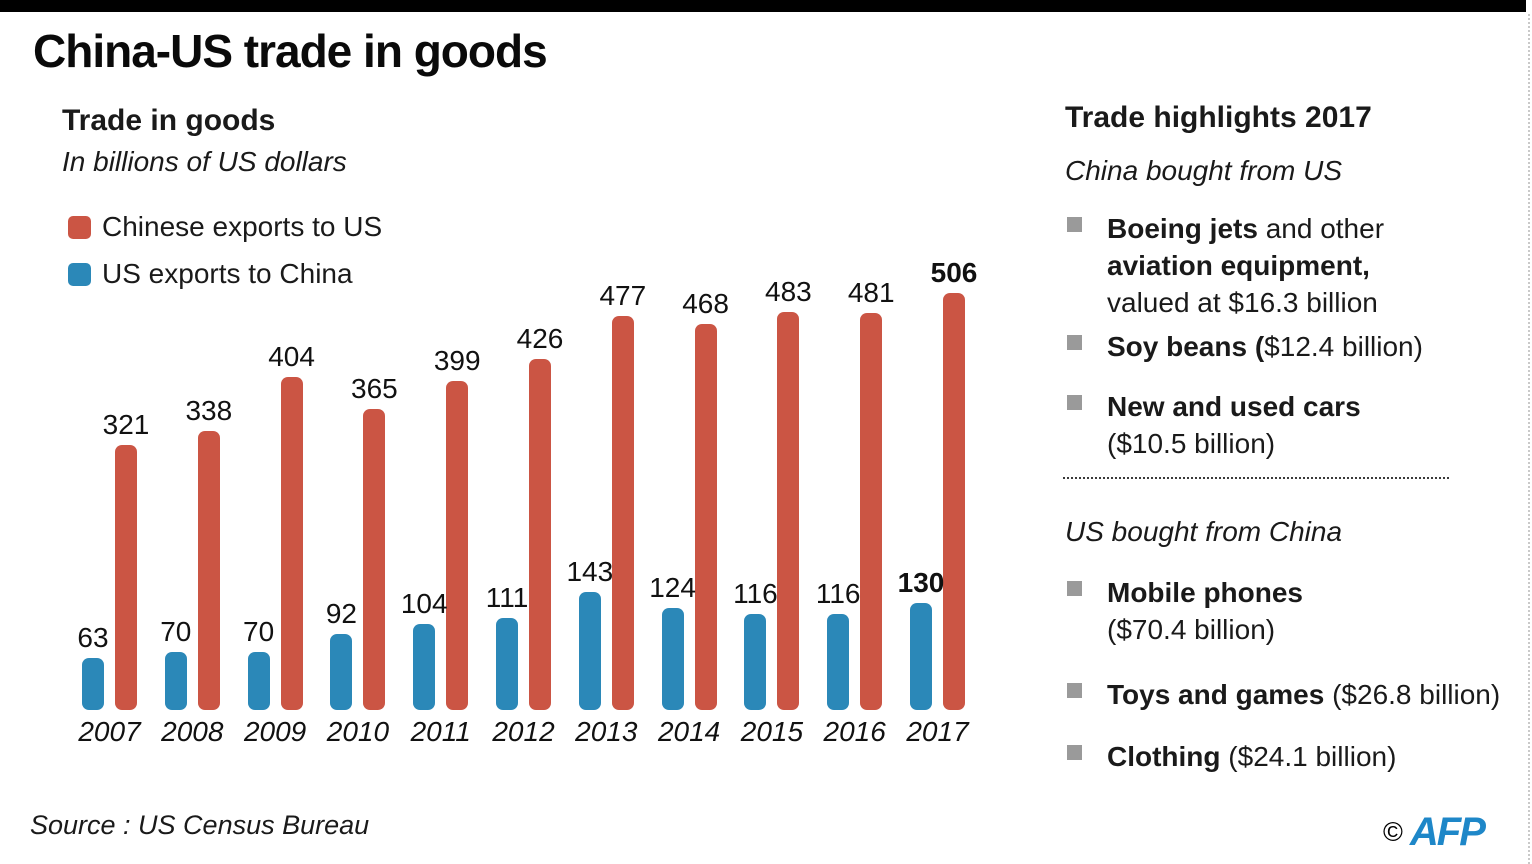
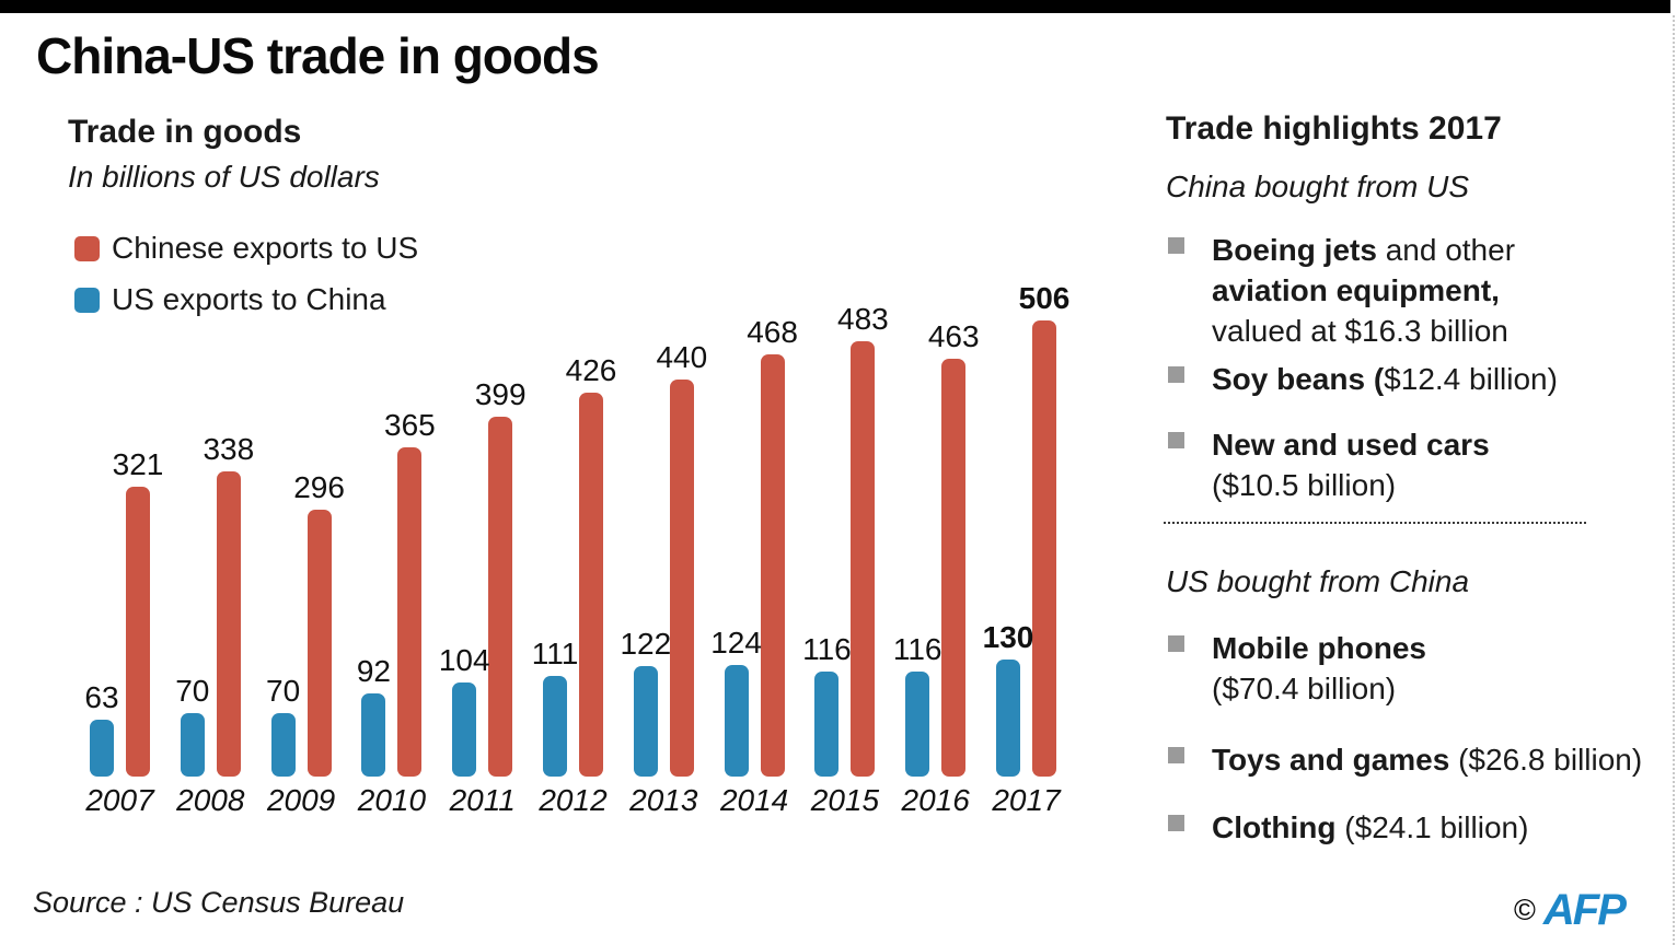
Chinese exports to US/2009: 404 -> 296
Chinese exports to US/2013: 477 -> 440
US exports to China/2013: 143 -> 122
Chinese exports to US/2016: 481 -> 463
